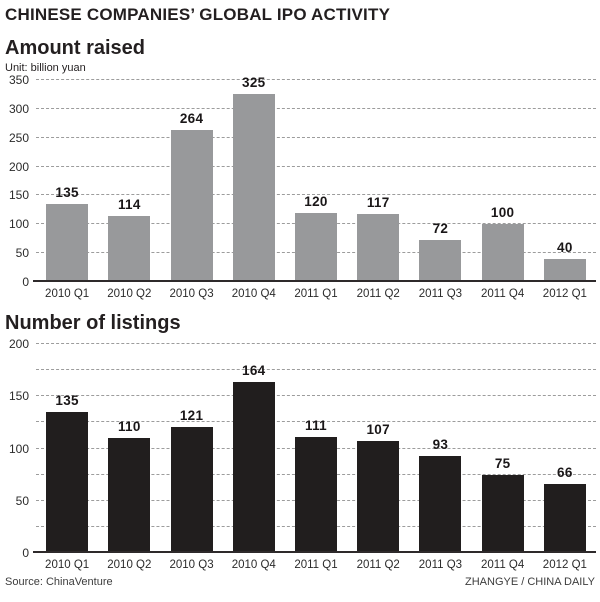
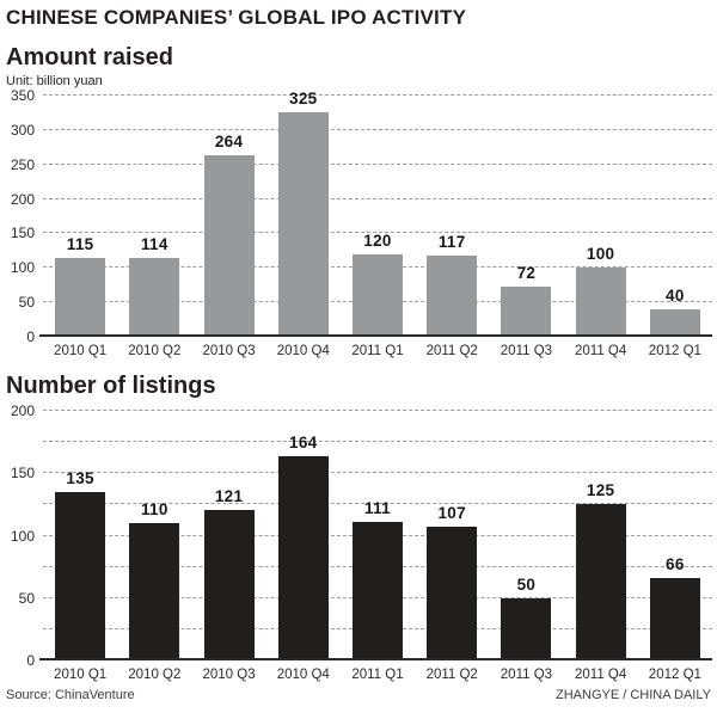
Amount raised/2010 Q1: 135 -> 115
Number of listings/2011 Q3: 93 -> 50
Number of listings/2011 Q4: 75 -> 125
